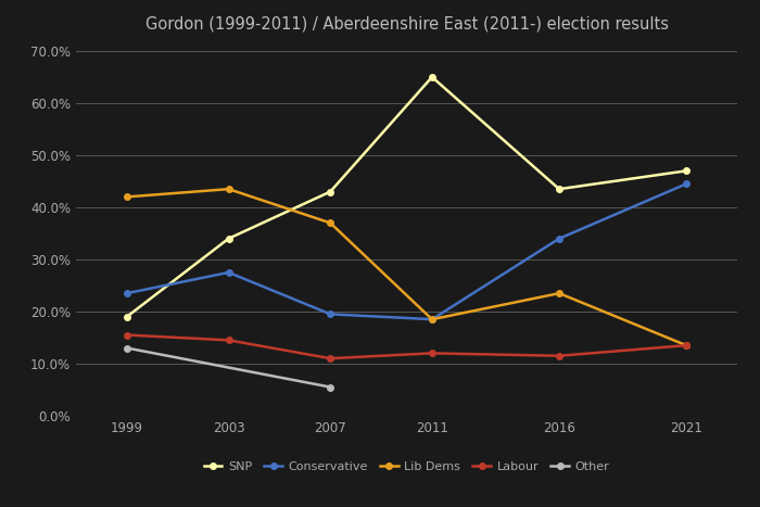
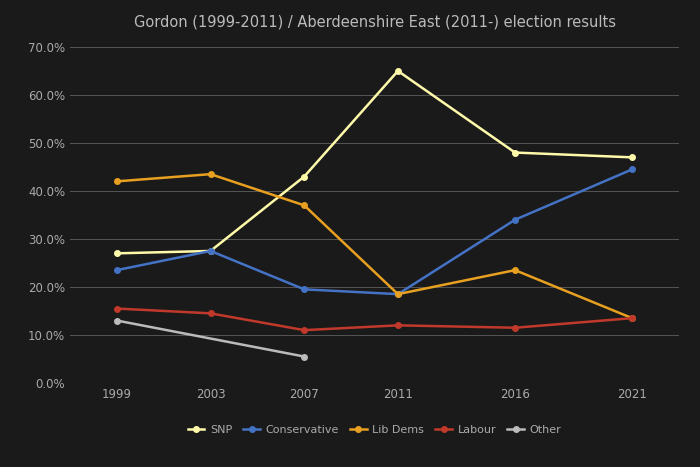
SNP/1999: 19.0% -> 27.0%
SNP/2003: 34.0% -> 27.5%
SNP/2016: 43.5% -> 48.0%
